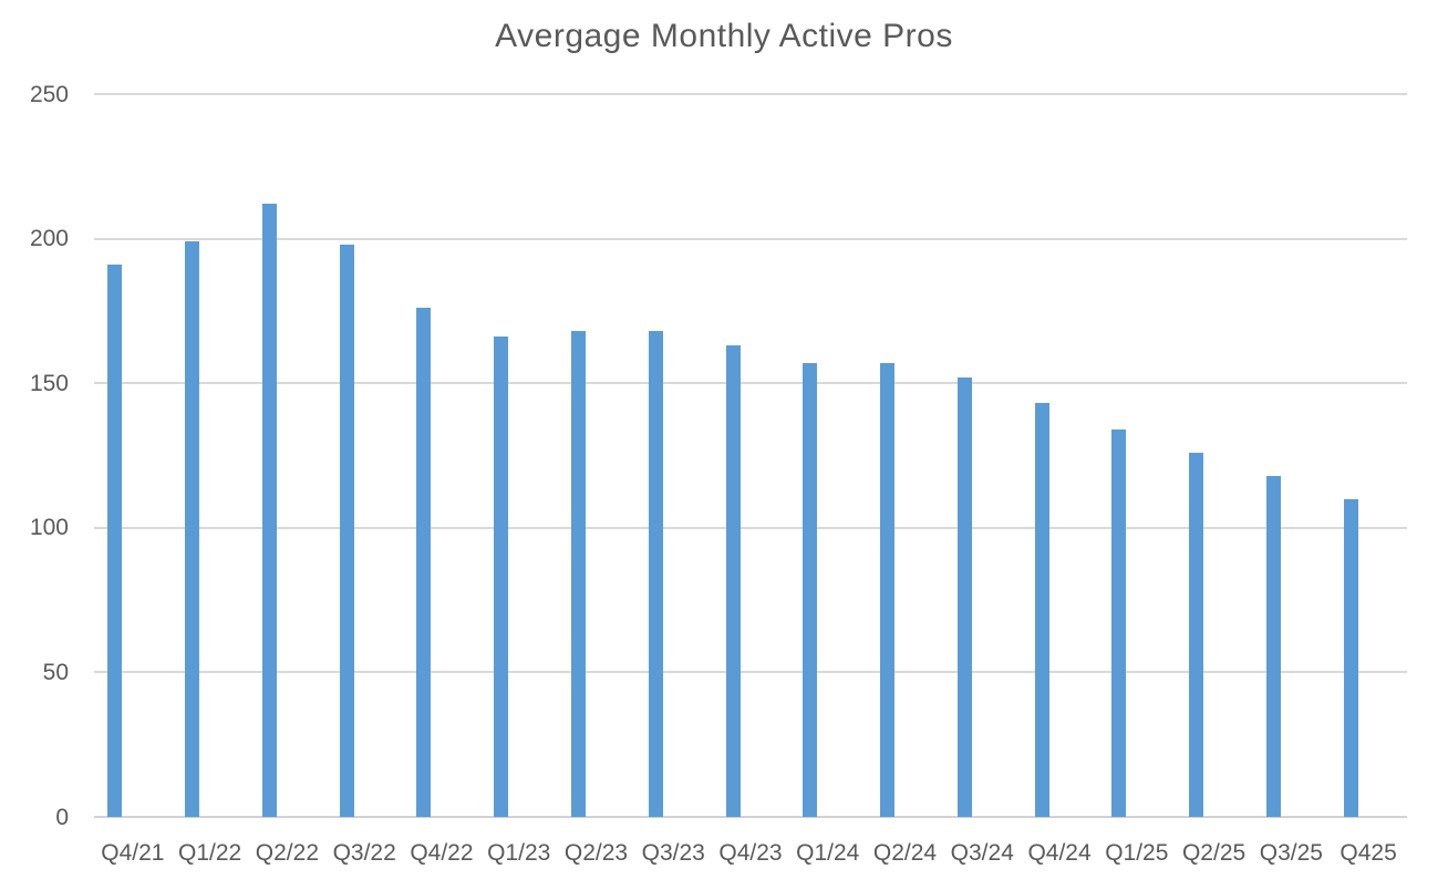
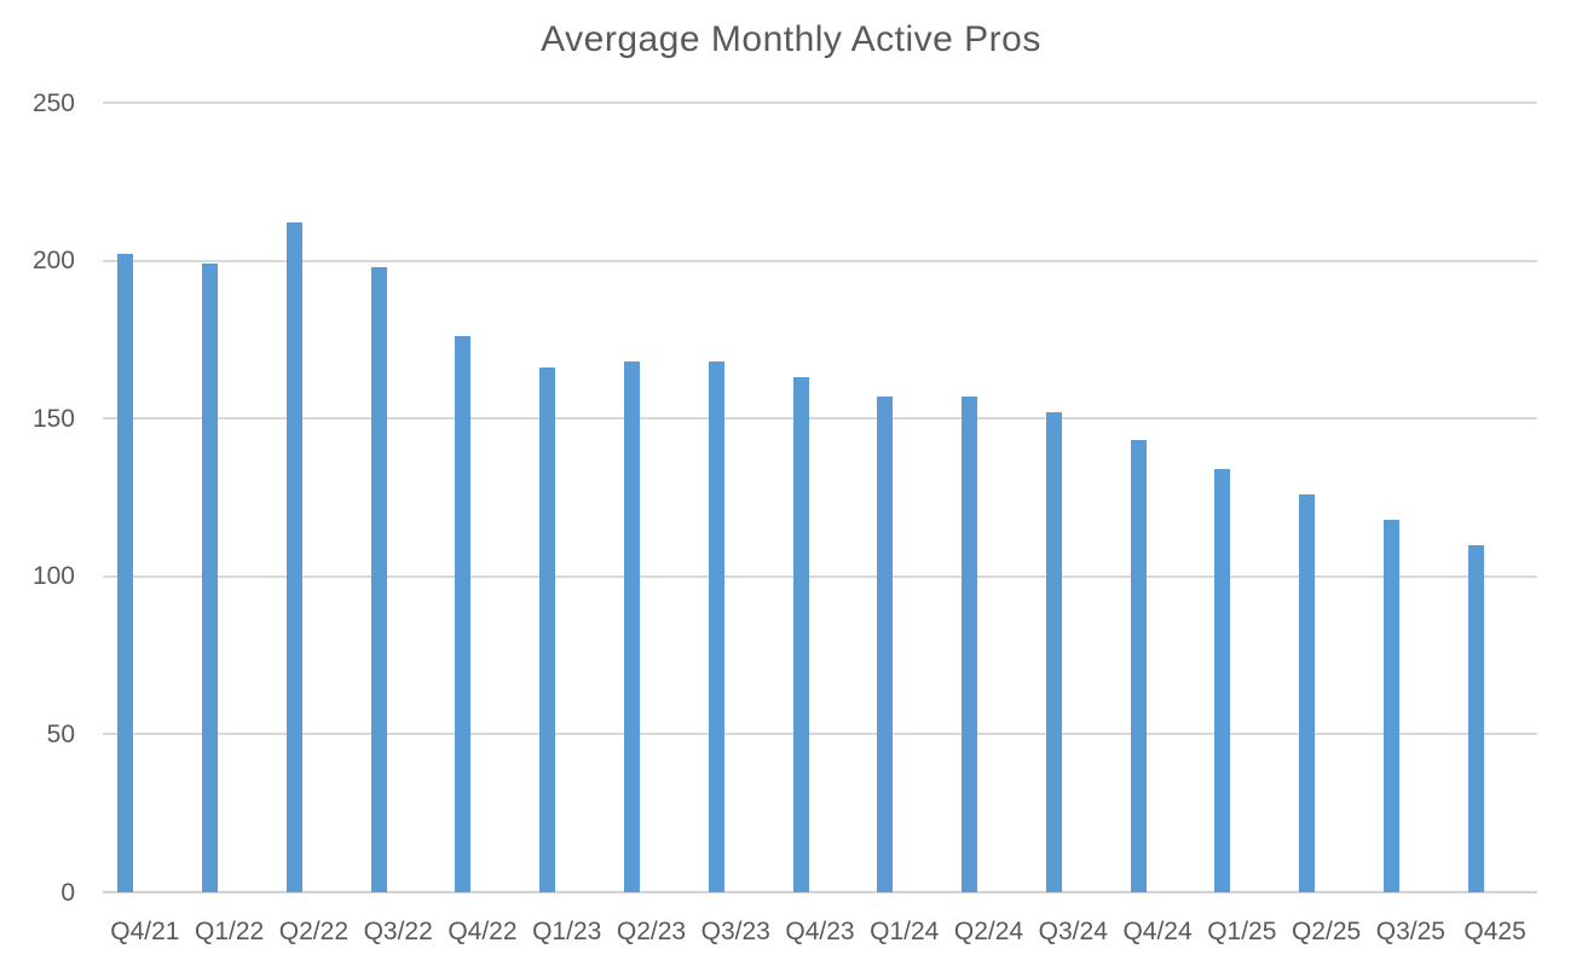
Q4/21: 191 -> 202
